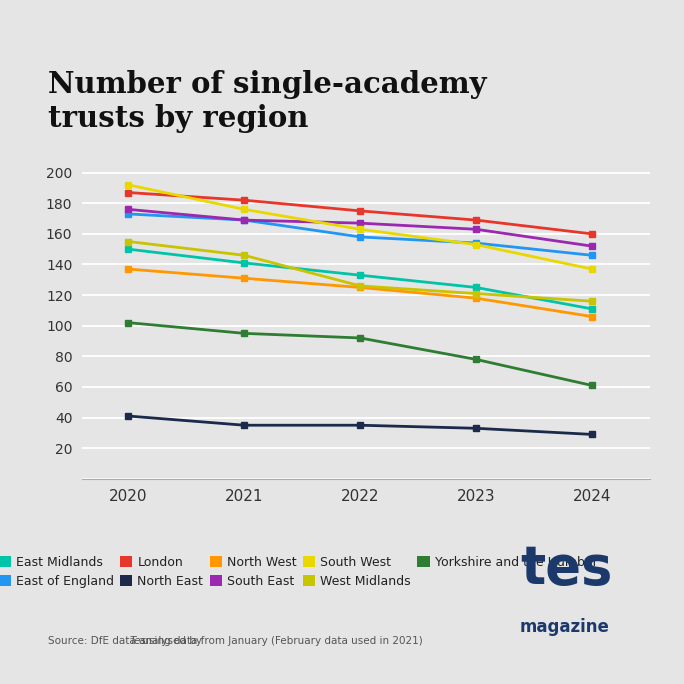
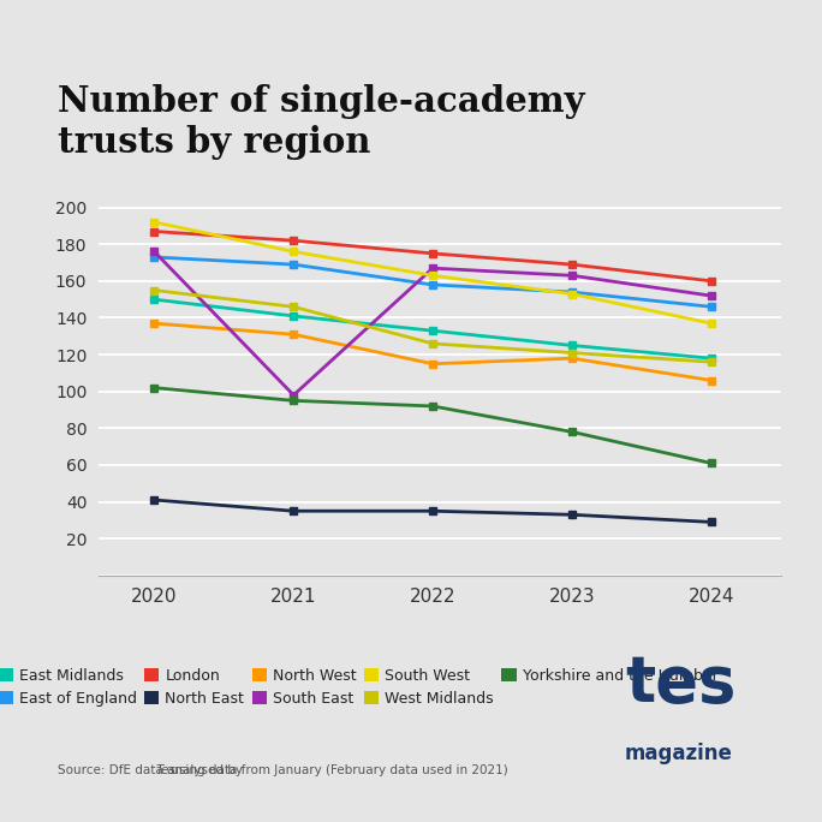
South East/2021: 169 -> 98
North West/2022: 125 -> 115
East Midlands/2024: 111 -> 118
